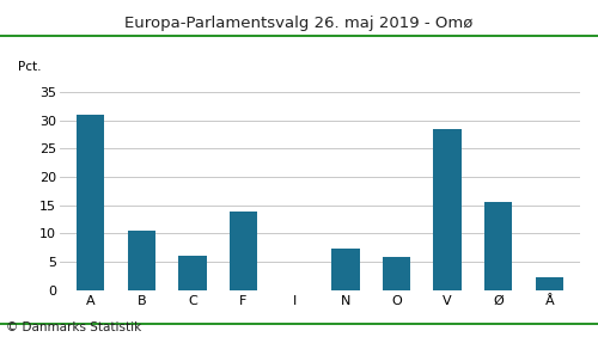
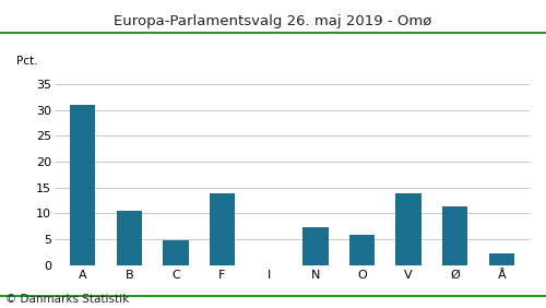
C: 6.0 -> 4.8
V: 28.5 -> 13.8
Ø: 15.5 -> 11.3
